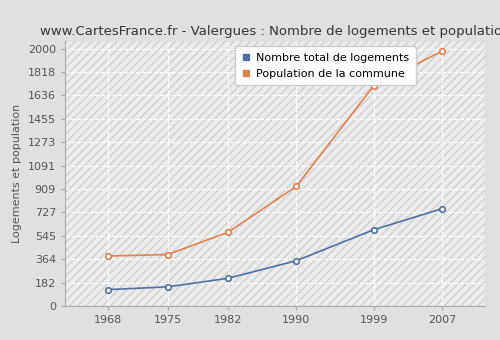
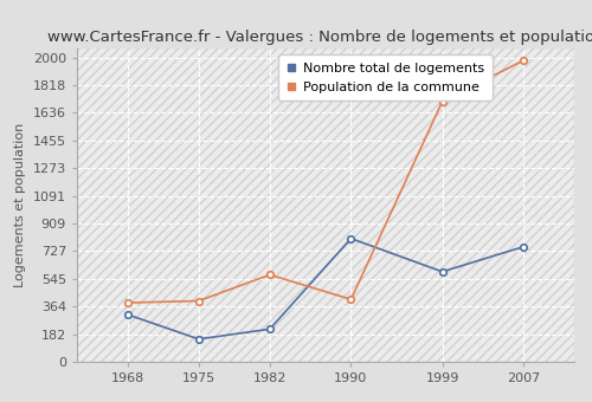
Nombre total de logements/1968: 130 -> 310
Nombre total de logements/1990: 350 -> 810
Population de la commune/1990: 930 -> 410
